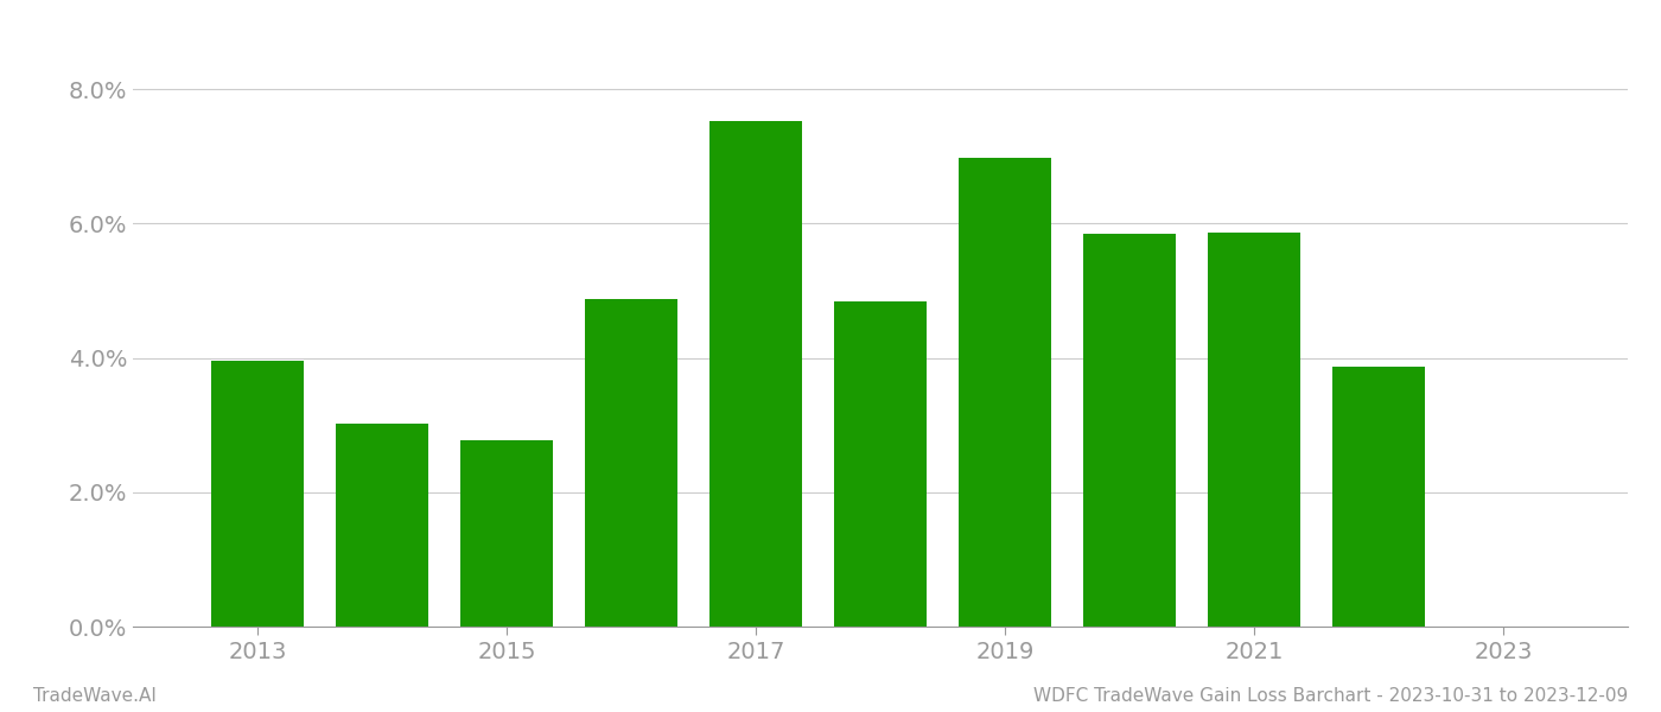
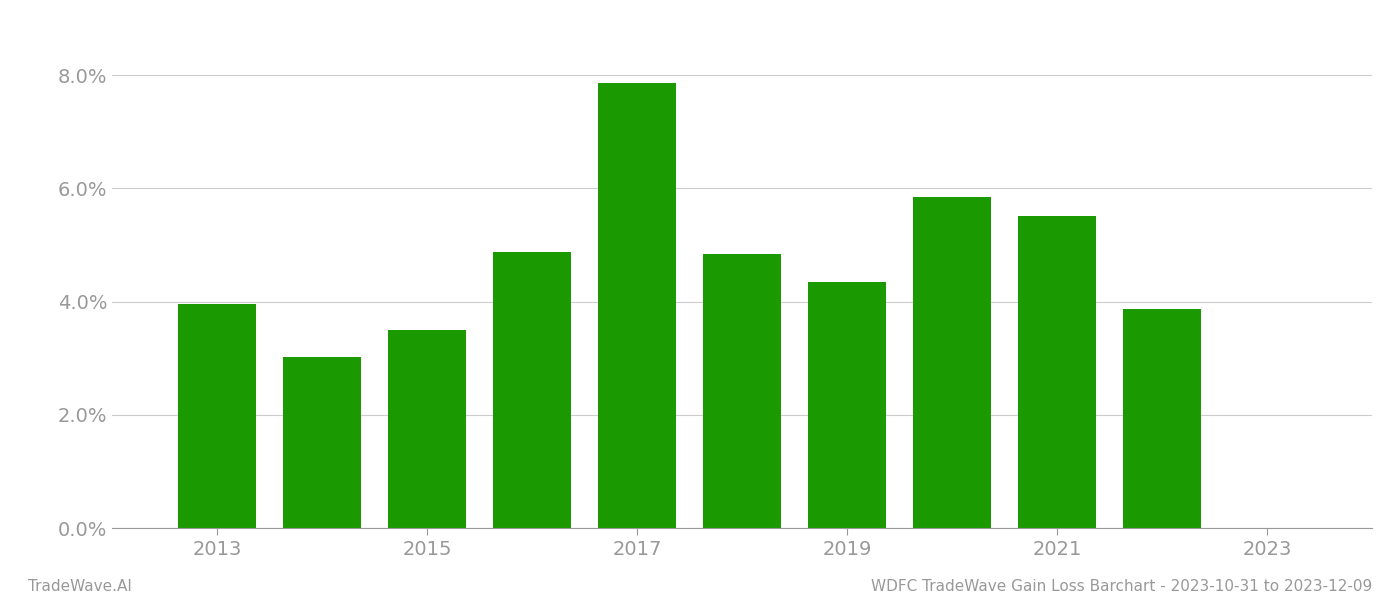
2015: 2.78% -> 3.50%
2017: 7.52% -> 7.87%
2019: 6.98% -> 4.35%
2021: 5.86% -> 5.52%
